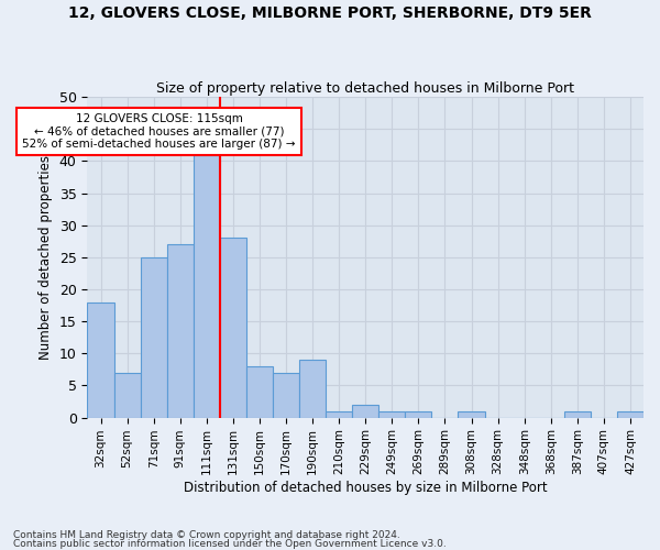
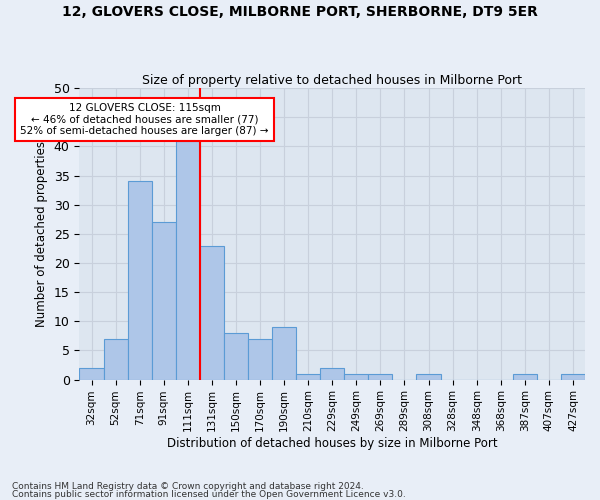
32sqm: 18 -> 2
71sqm: 25 -> 34
131sqm: 28 -> 23
